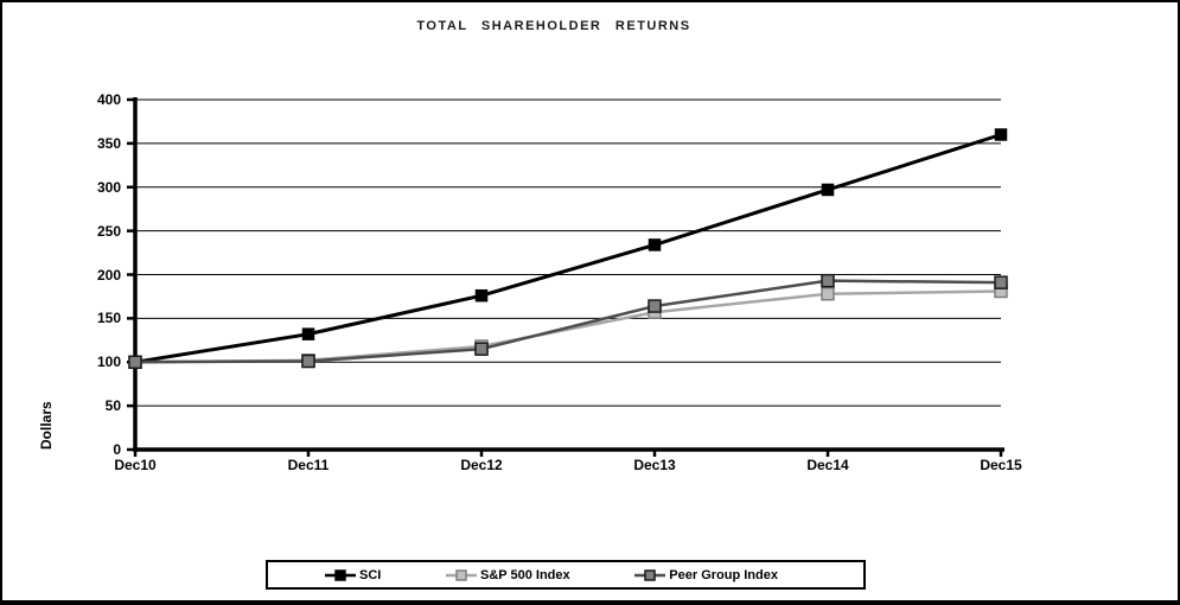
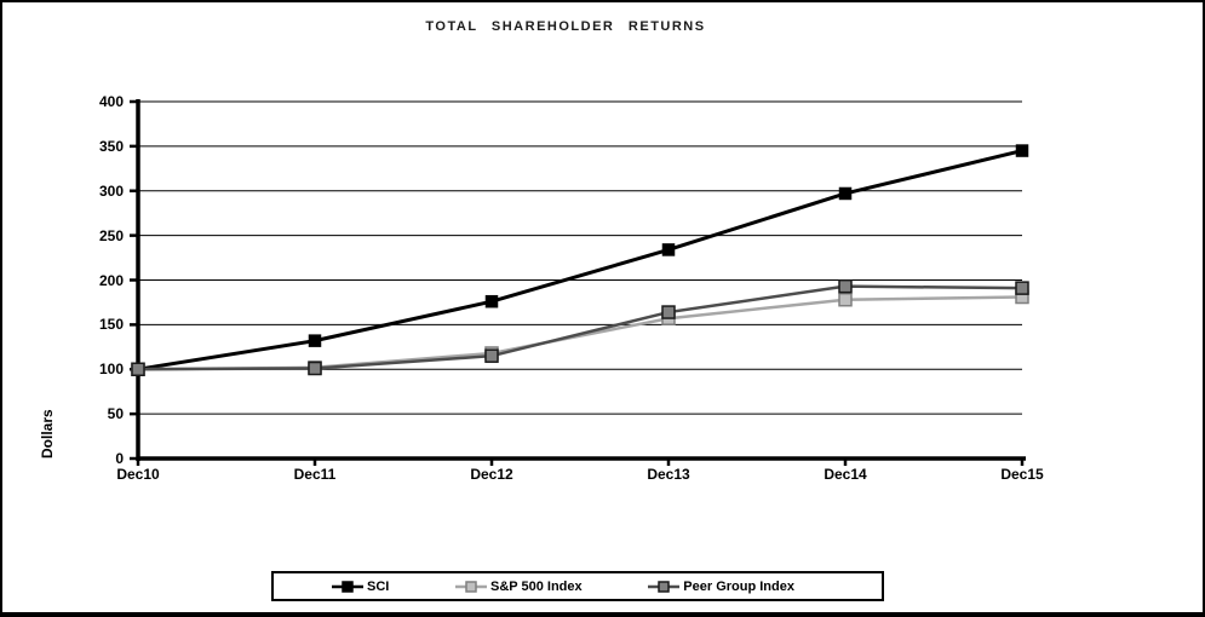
SCI/Dec15: 360 -> 340
